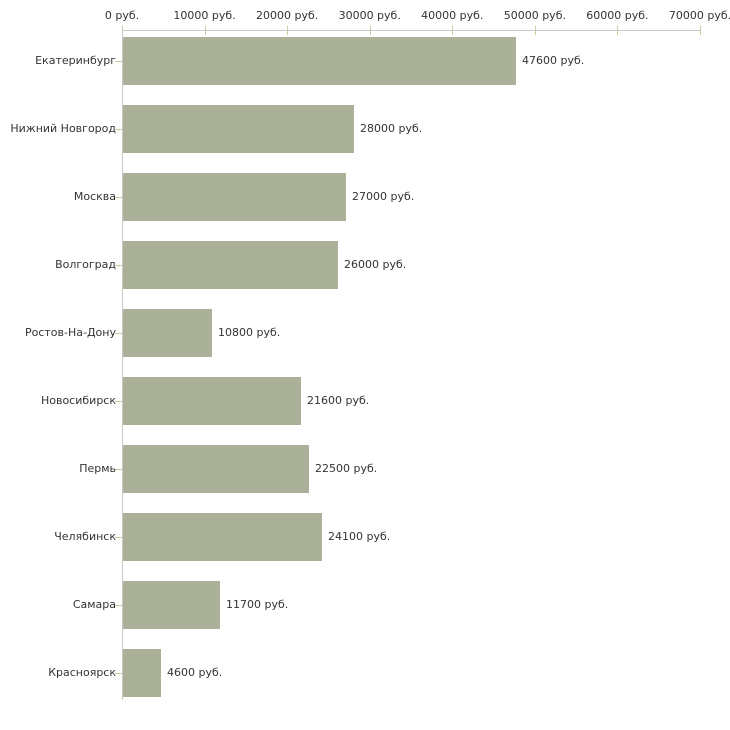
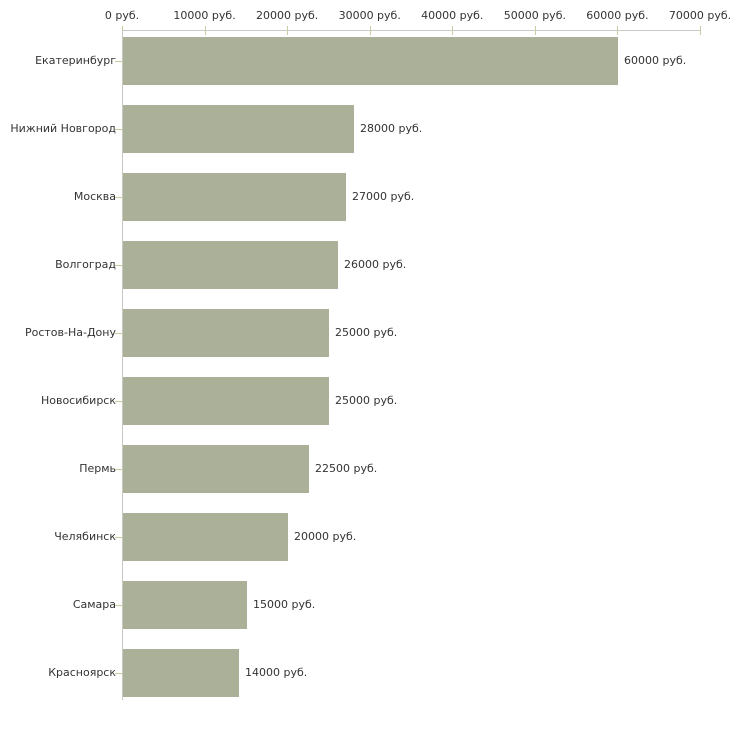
Екатеринбург: 47600 -> 60000
Ростов-На-Дону: 10800 -> 25000
Новосибирск: 21600 -> 25000
Челябинск: 24100 -> 20000
Самара: 11700 -> 15000
Красноярск: 4600 -> 14000
